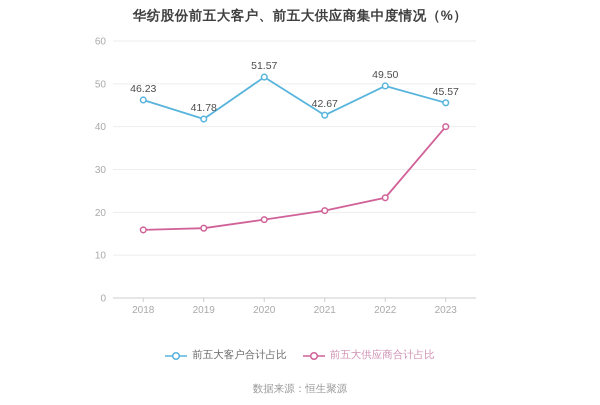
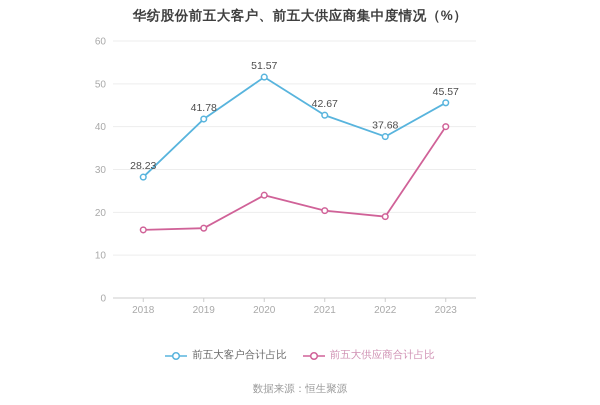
前五大客户合计占比/2018: 46.23 -> 28.23
前五大供应商合计占比/2020: 18 -> 24
前五大客户合计占比/2022: 49.50 -> 37.68
前五大供应商合计占比/2022: 23 -> 19
